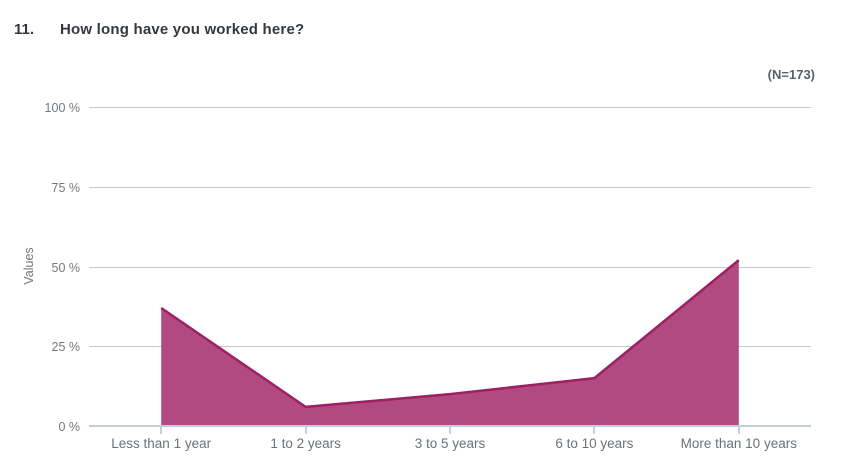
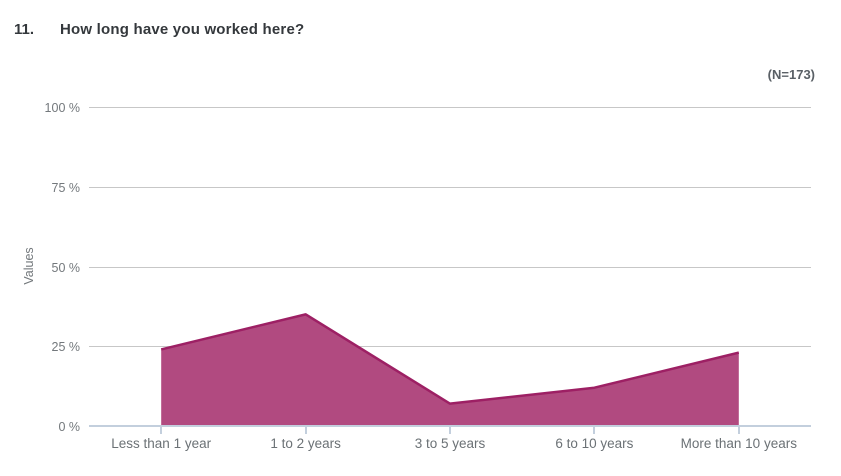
Less than 1 year: 37% -> 24%
1 to 2 years: 6% -> 35%
3 to 5 years: 10% -> 7%
6 to 10 years: 15% -> 12%
More than 10 years: 52% -> 23%
